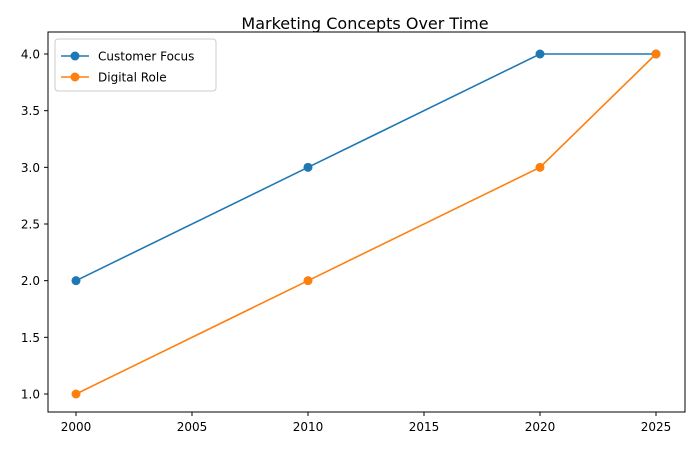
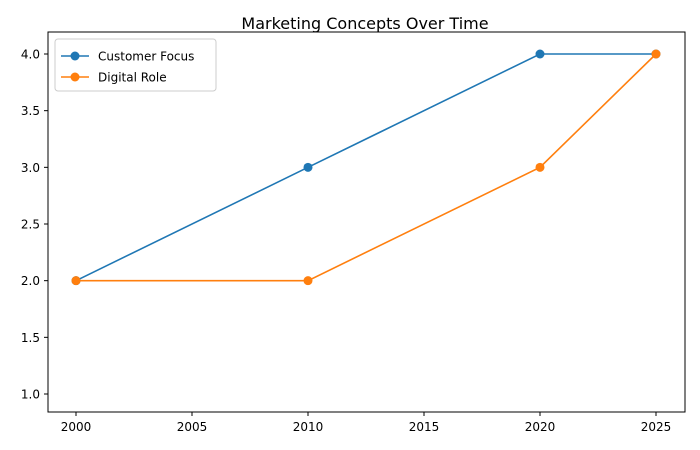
Digital Role/2000: 1 -> 2
